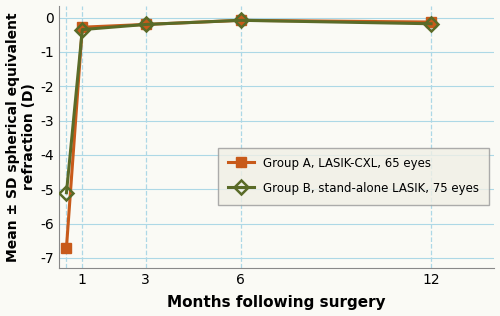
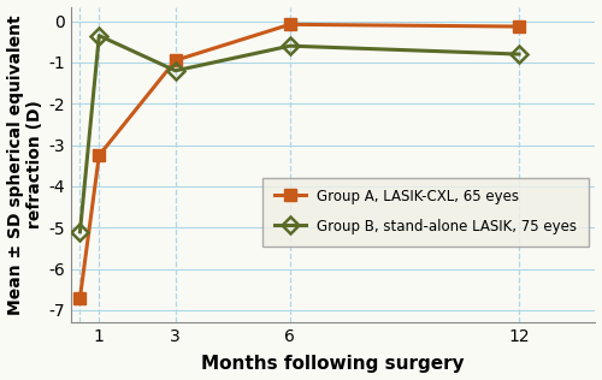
Group A, LASIK-CXL, 65 eyes/1: -0.28 -> -3.25
Group A, LASIK-CXL, 65 eyes/3: -0.20 -> -0.95
Group B, stand-alone LASIK, 75 eyes/3: -0.20 -> -1.20
Group B, stand-alone LASIK, 75 eyes/6: -0.08 -> -0.60
Group B, stand-alone LASIK, 75 eyes/12: -0.18 -> -0.80
